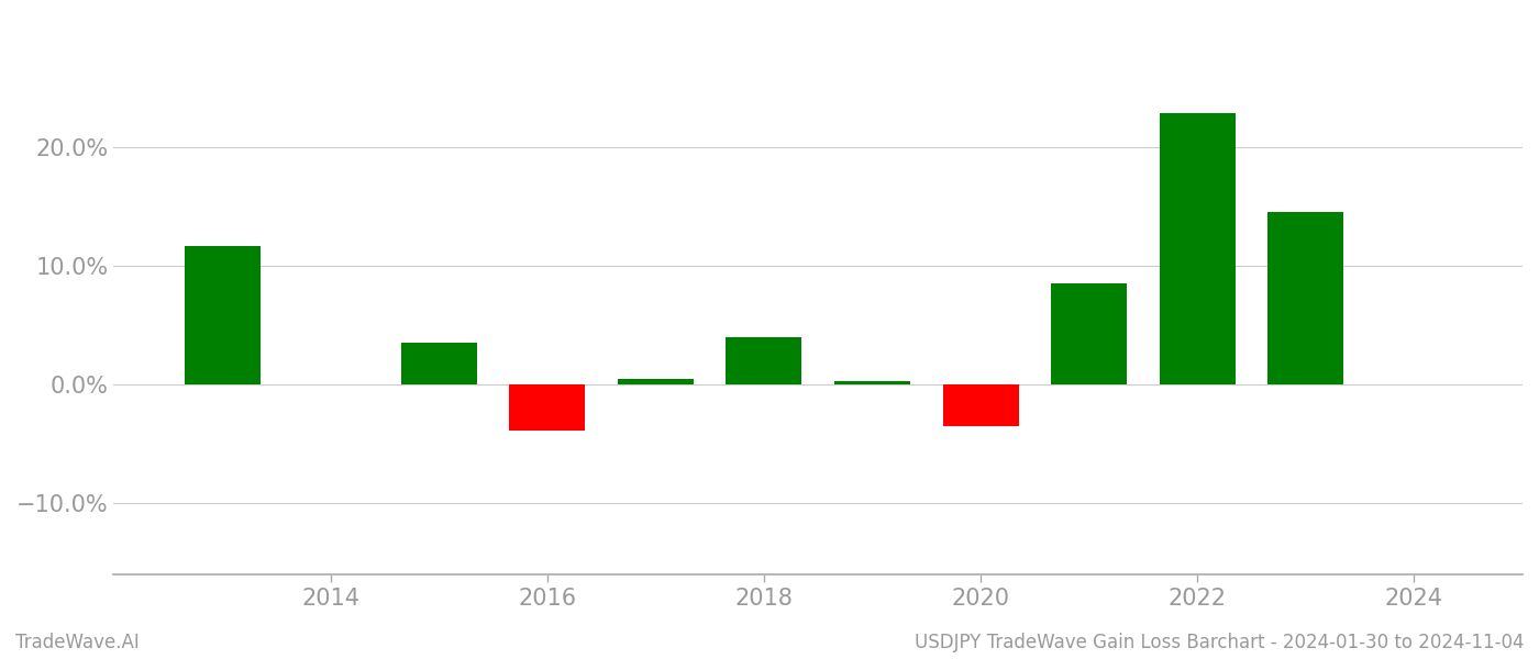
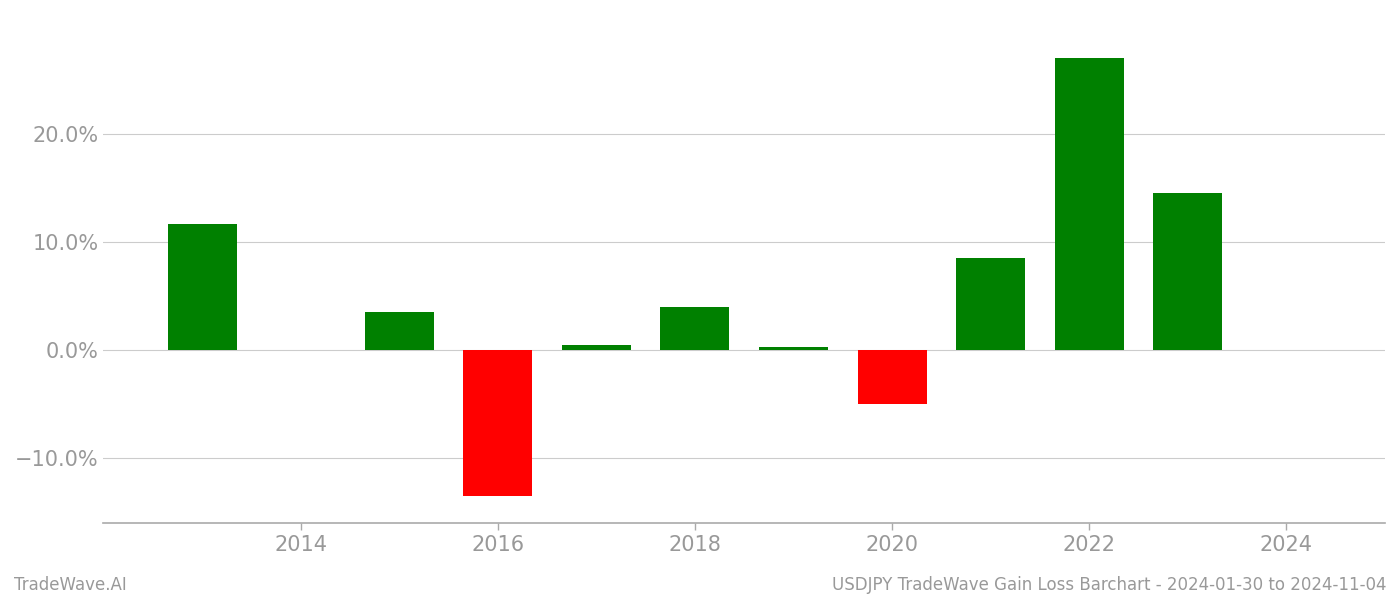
2016: -3.9% -> -13.5%
2020: -3.5% -> -5.0%
2022: 22.9% -> 27.0%
